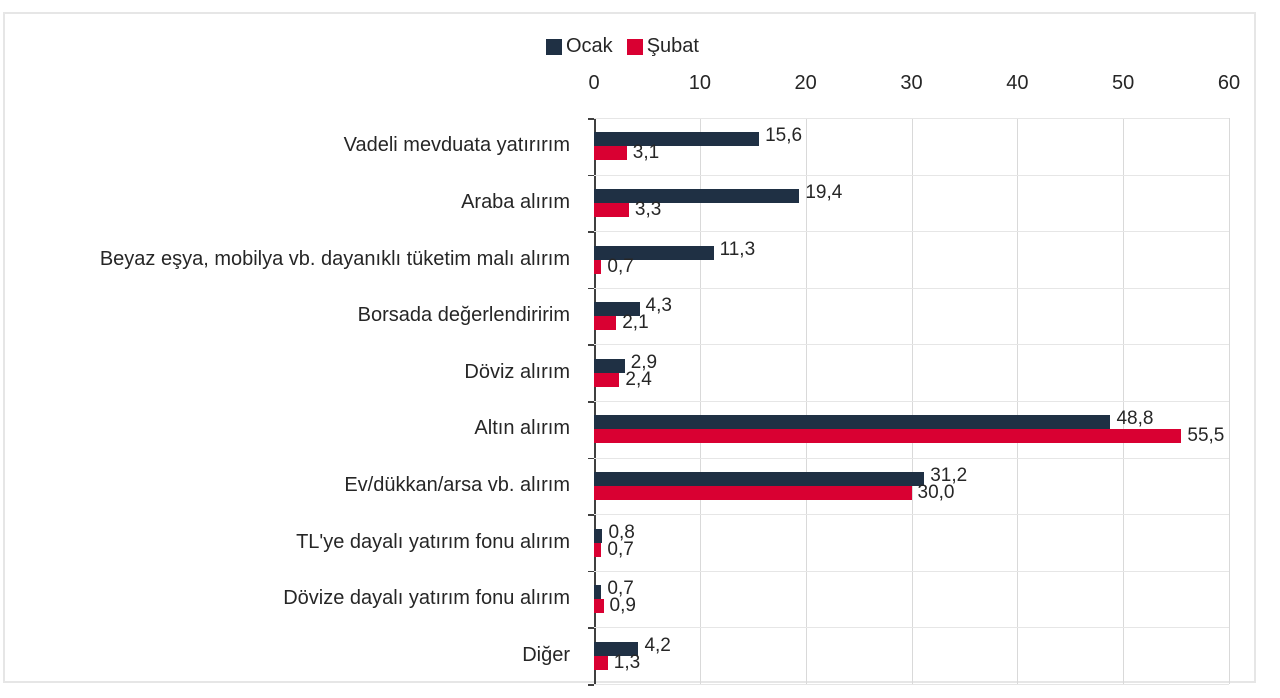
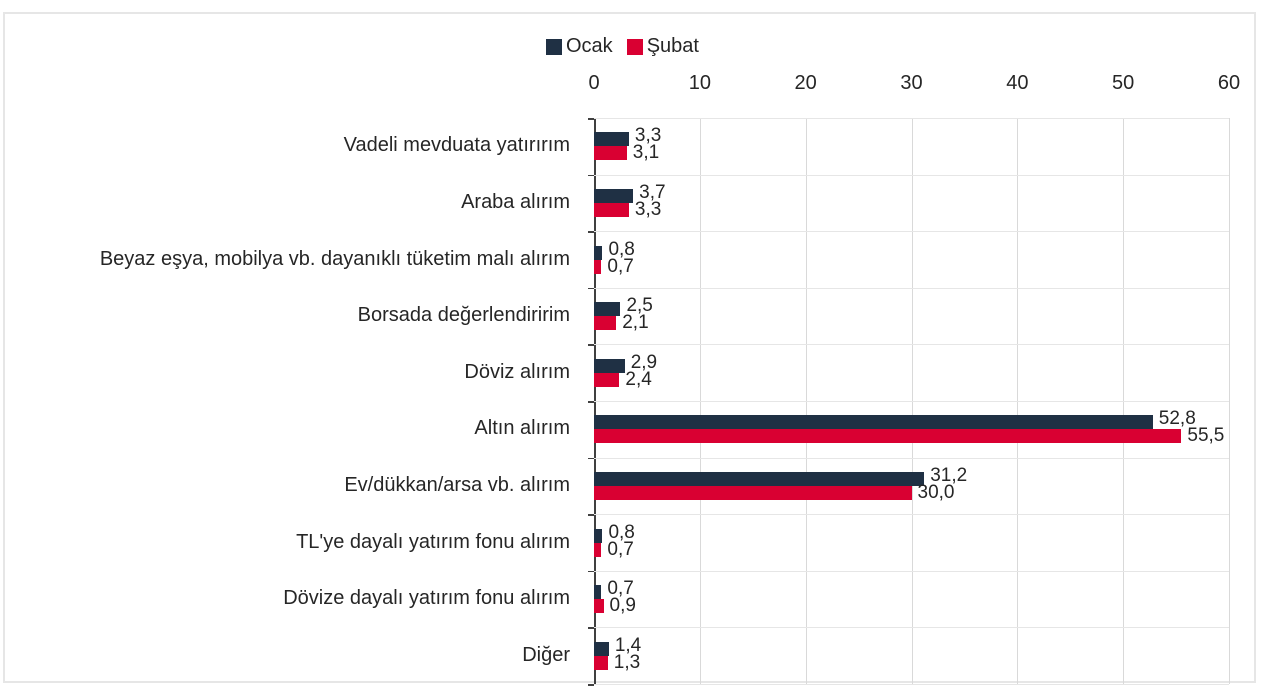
Ocak/Vadeli mevduata yatırırım: 15,6 -> 3,3
Ocak/Araba alırım: 19,4 -> 3,7
Ocak/Beyaz eşya, mobilya vb. dayanıklı tüketim malı alırım: 11,3 -> 0,8
Ocak/Borsada değerlendiririm: 4,3 -> 2,5
Ocak/Altın alırım: 48,8 -> 52,8
Ocak/Diğer: 4,2 -> 1,4
